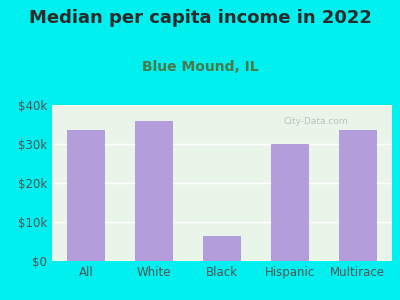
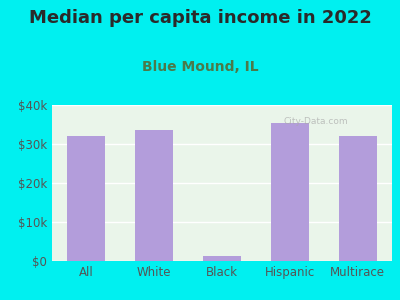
All: $33.5k -> $32.0k
White: $36.0k -> $33.5k
Black: $6.5k -> $1.2k
Hispanic: $30.0k -> $35.5k
Multirace: $33.5k -> $32.0k
